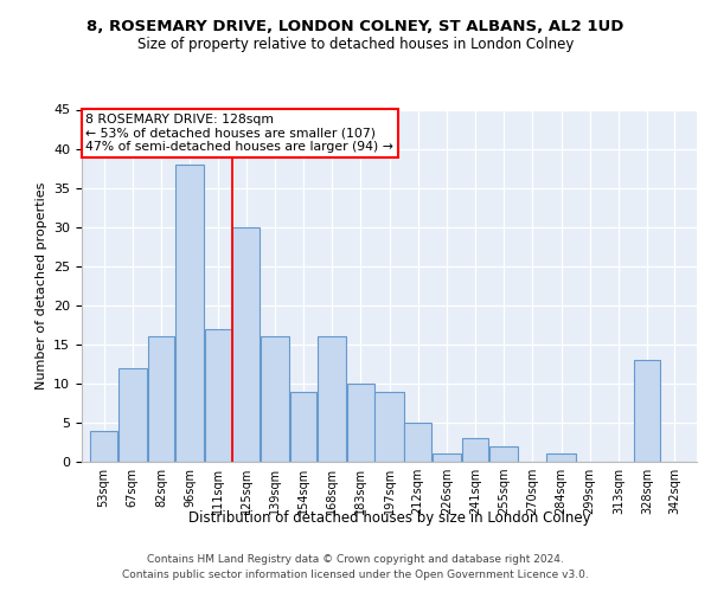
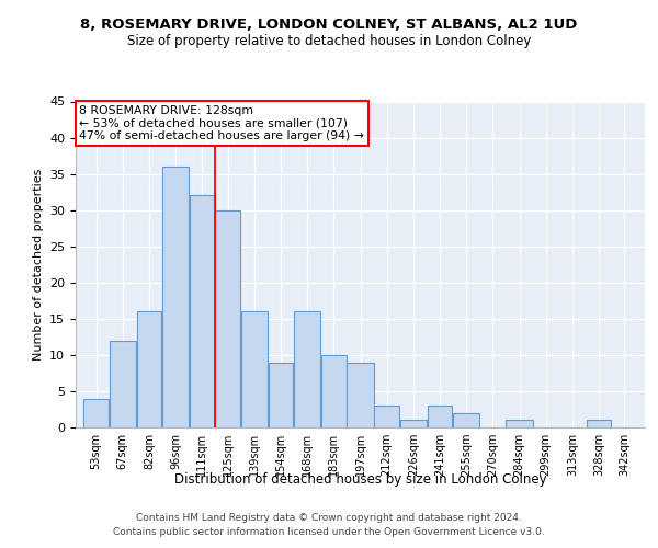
96sqm: 38 -> 36
111sqm: 17 -> 32
212sqm: 5 -> 3
328sqm: 13 -> 1
